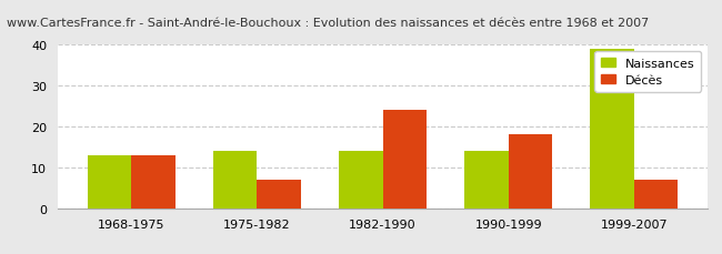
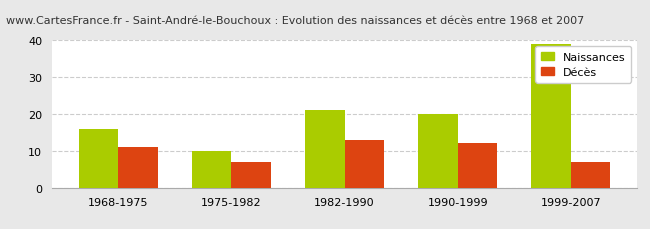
Naissances/1968-1975: 13 -> 16
Décès/1968-1975: 13 -> 11
Naissances/1975-1982: 14 -> 10
Naissances/1982-1990: 14 -> 21
Décès/1982-1990: 24 -> 13
Naissances/1990-1999: 14 -> 20
Décès/1990-1999: 18 -> 12
